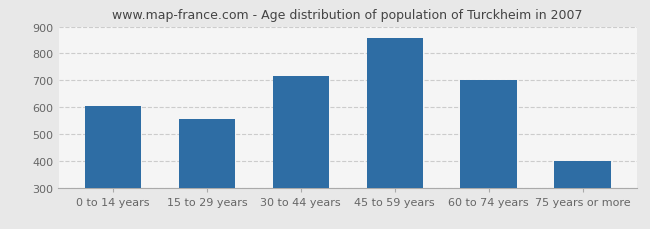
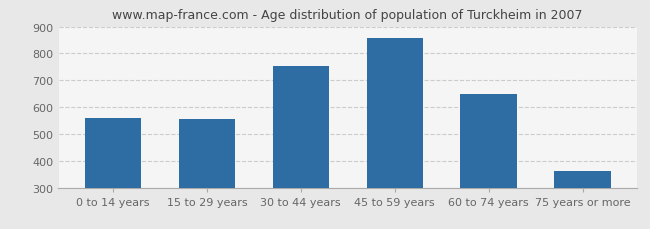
0 to 14 years: 605 -> 560
30 to 44 years: 715 -> 752
60 to 74 years: 700 -> 650
75 years or more: 400 -> 362
